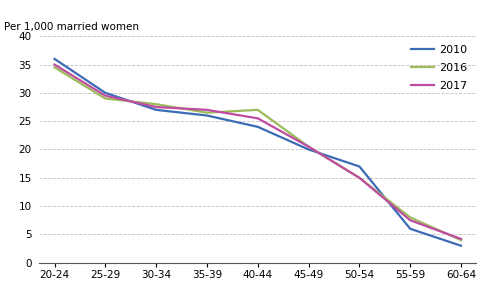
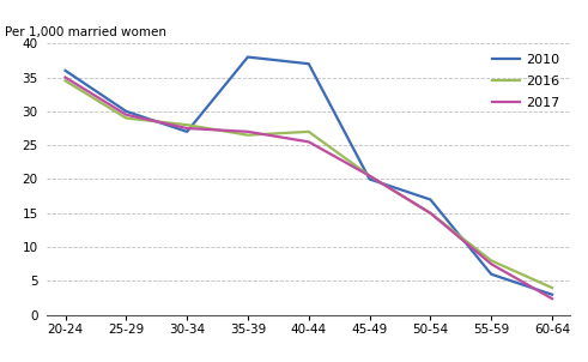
2010/35-39: 26 -> 38
2010/40-44: 24 -> 37
2017/60-64: 4.2 -> 2.4
